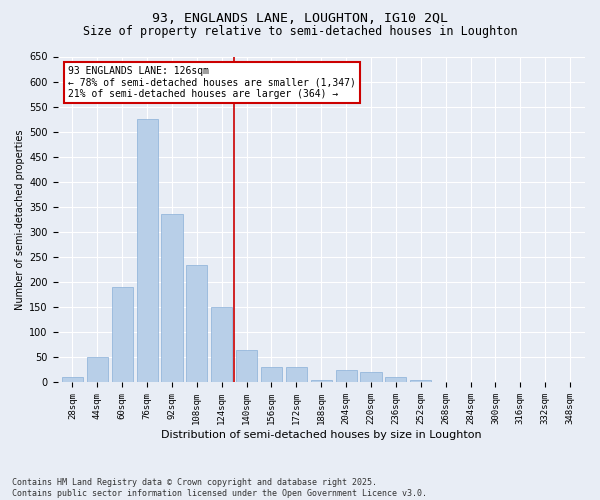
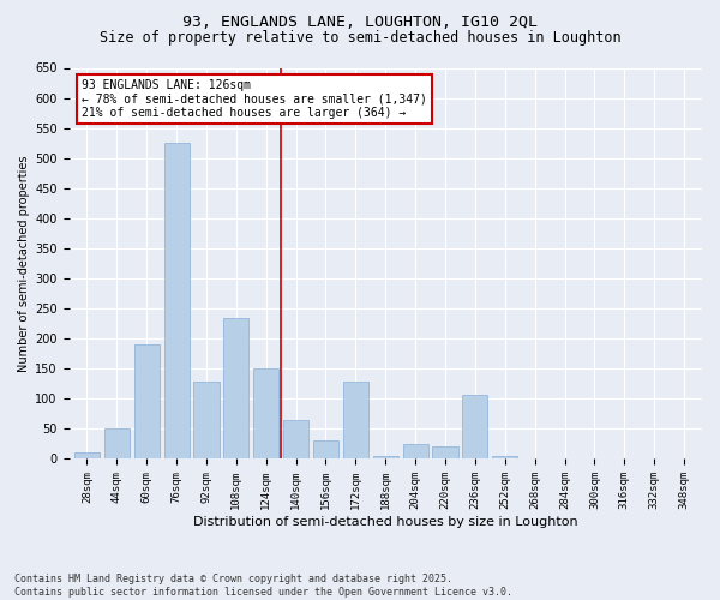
92sqm: 335 -> 128
172sqm: 30 -> 128
236sqm: 10 -> 106
